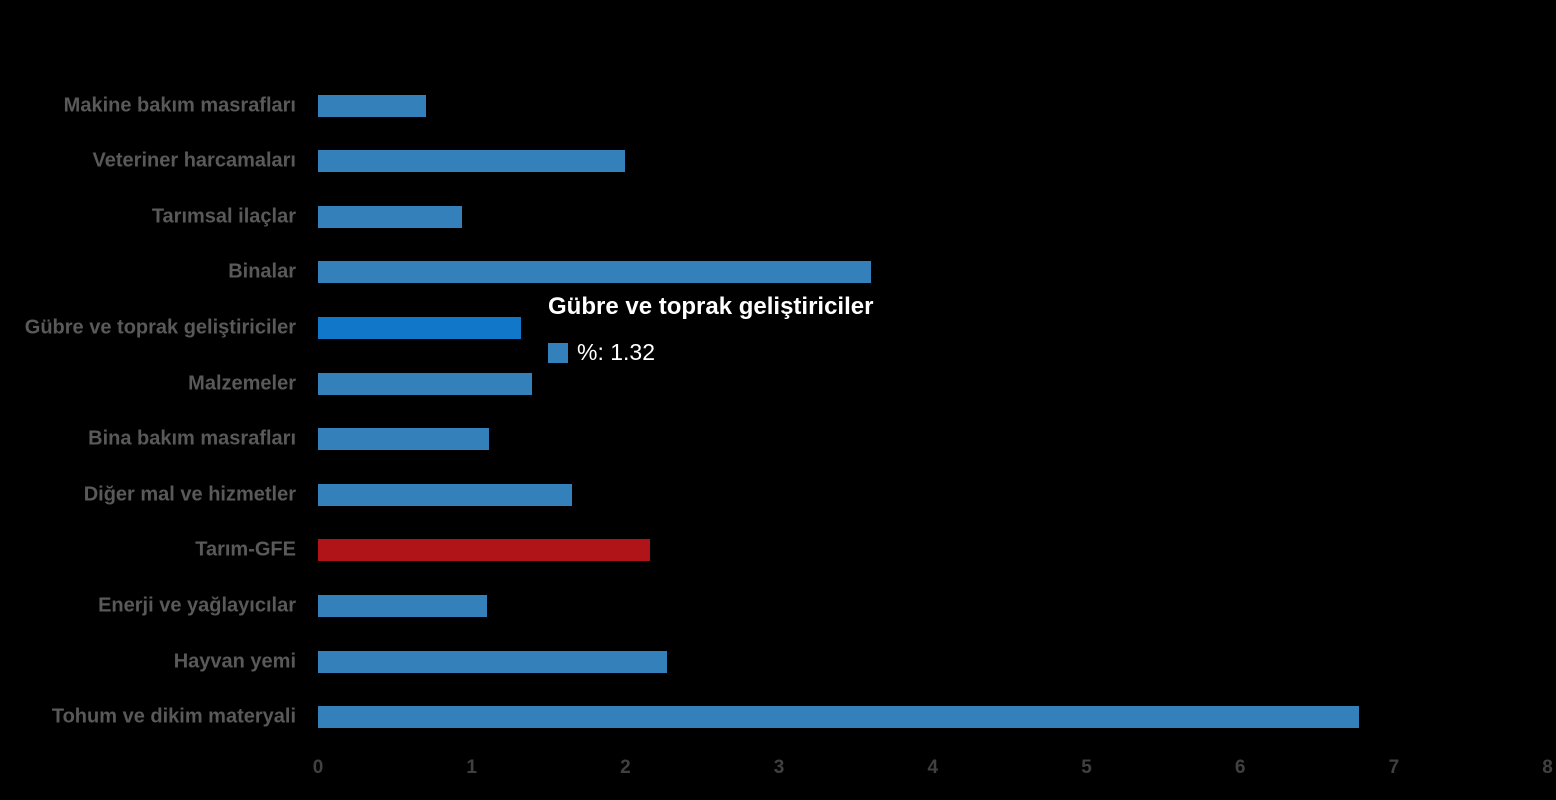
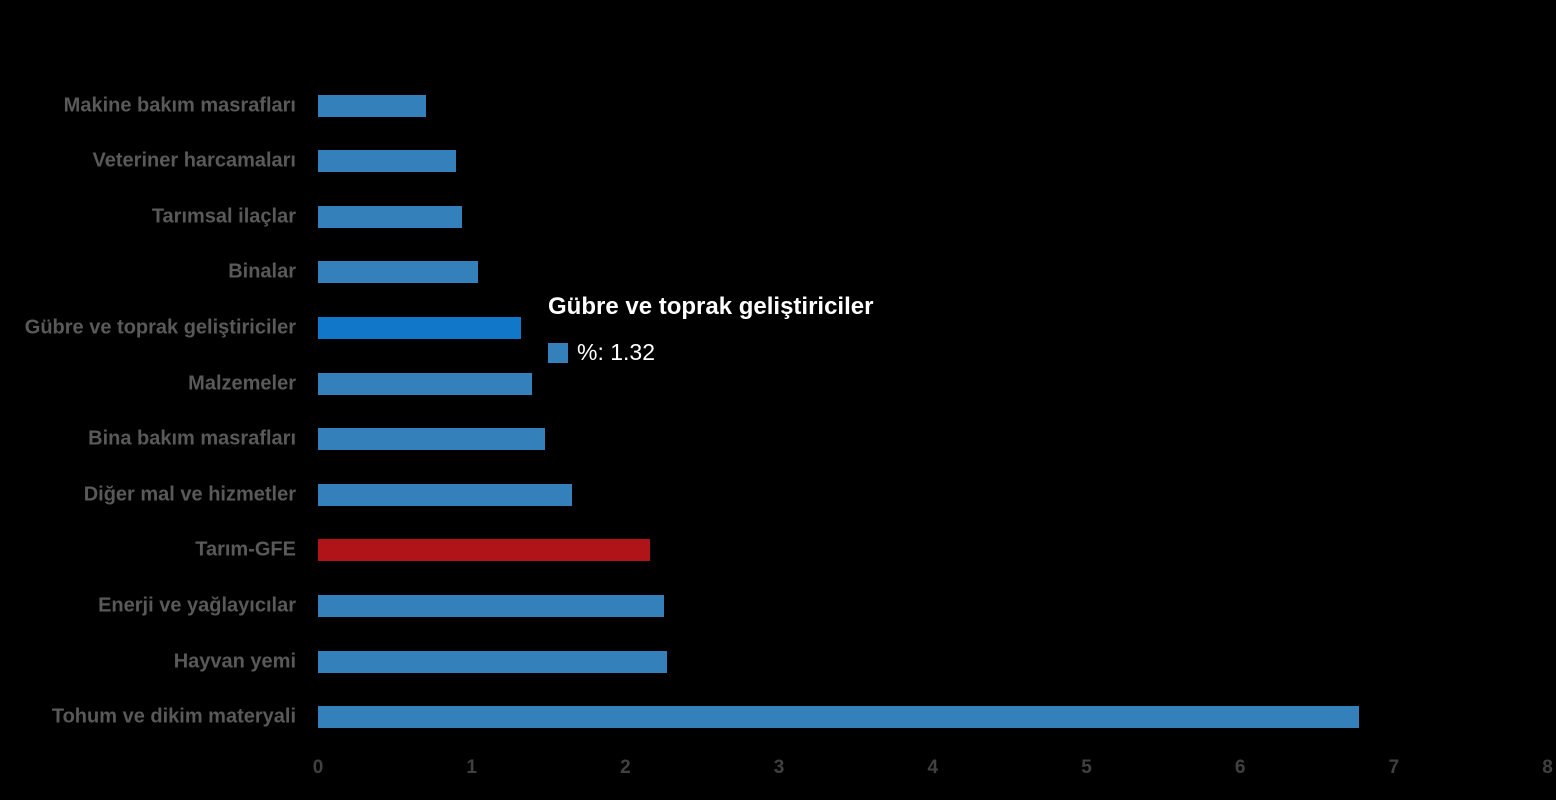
Veteriner harcamaları: 2.00 -> 0.90
Binalar: 3.60 -> 1.04
Bina bakım masrafları: 1.11 -> 1.48
Enerji ve yağlayıcılar: 1.10 -> 2.25
